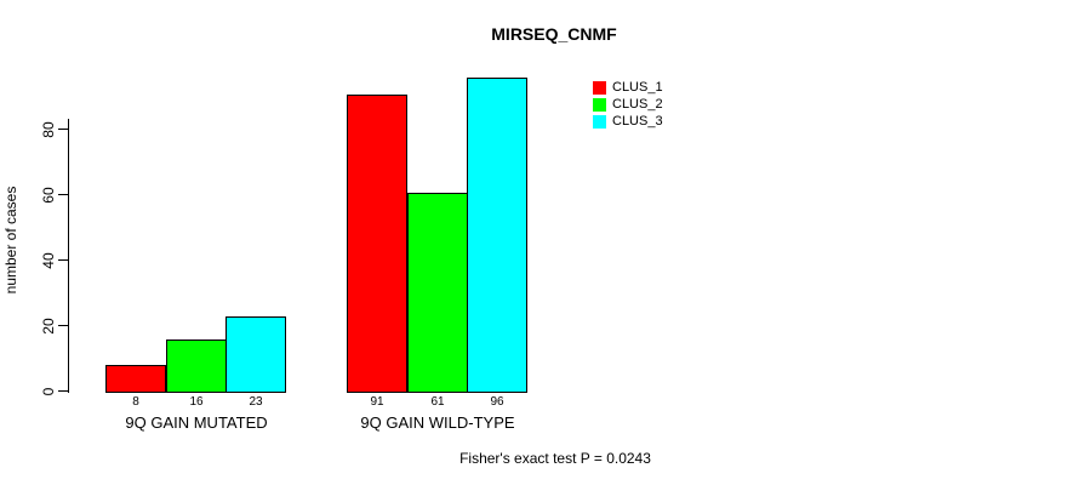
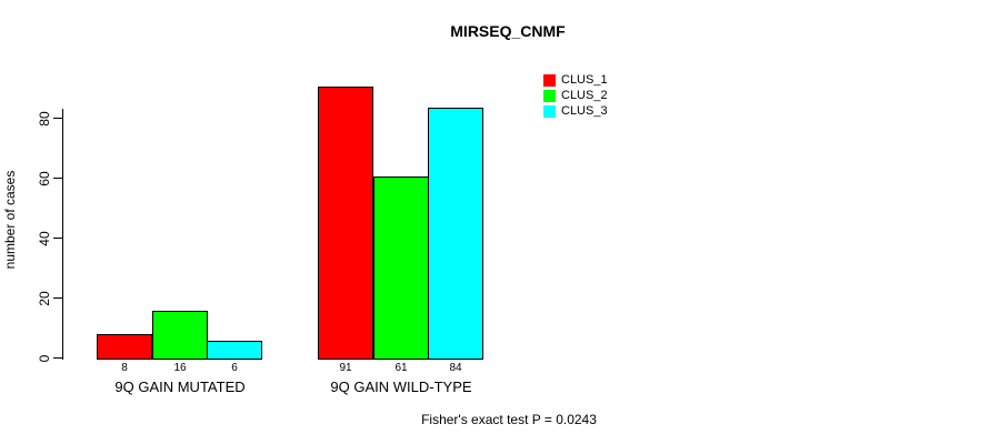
CLUS_3/9Q GAIN MUTATED: 23 -> 6
CLUS_3/9Q GAIN WILD-TYPE: 96 -> 84
